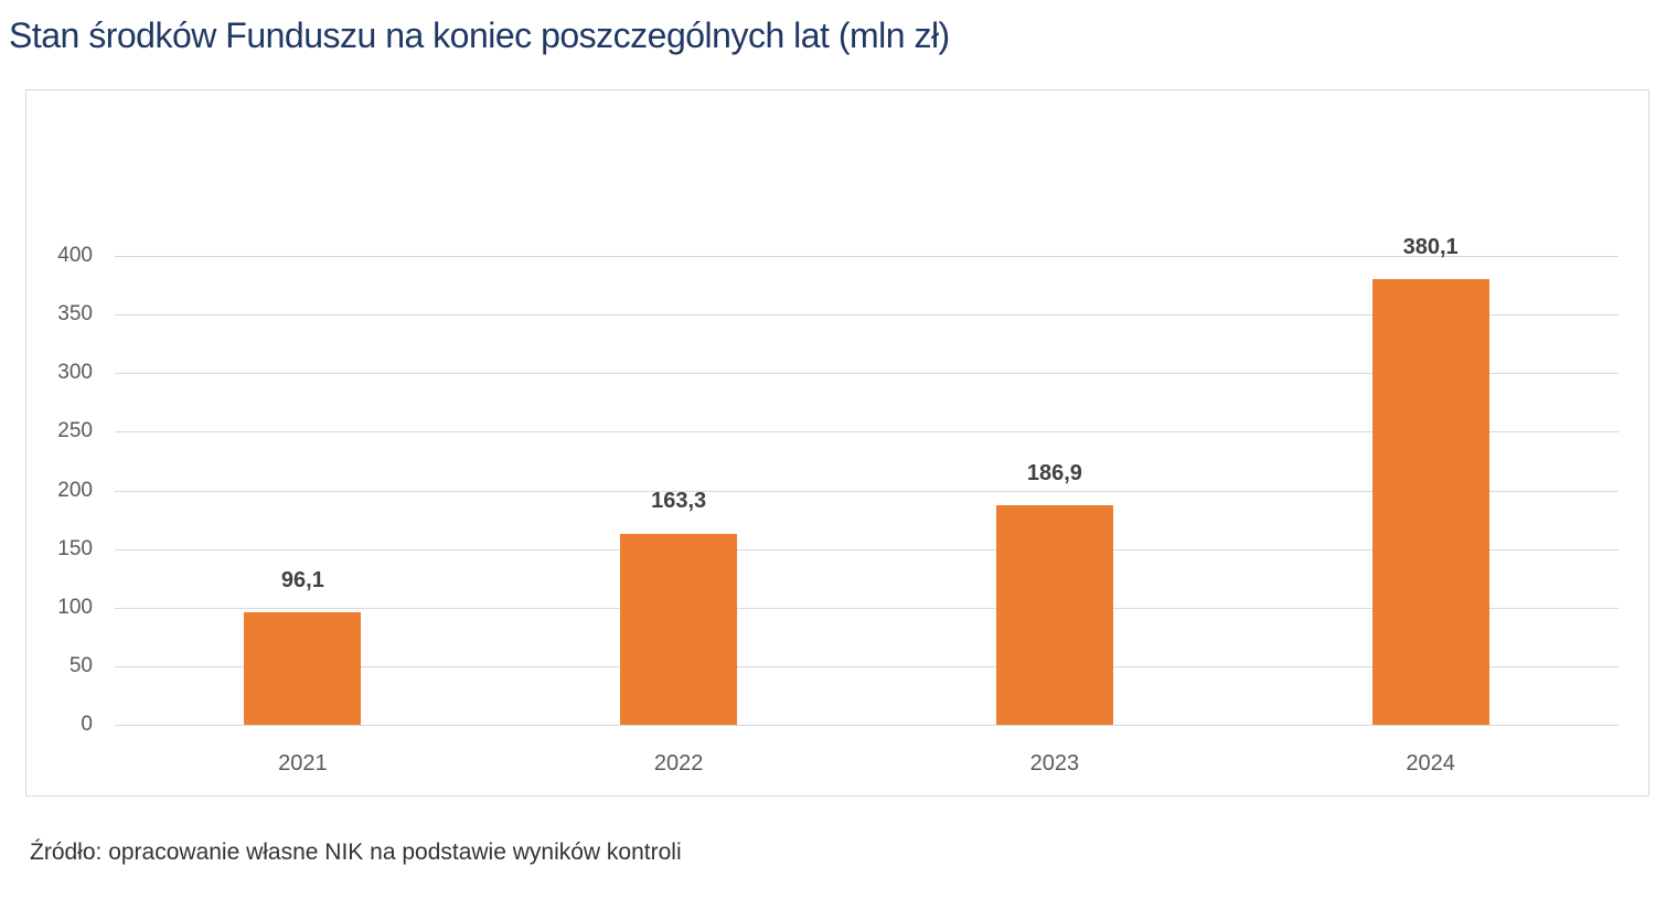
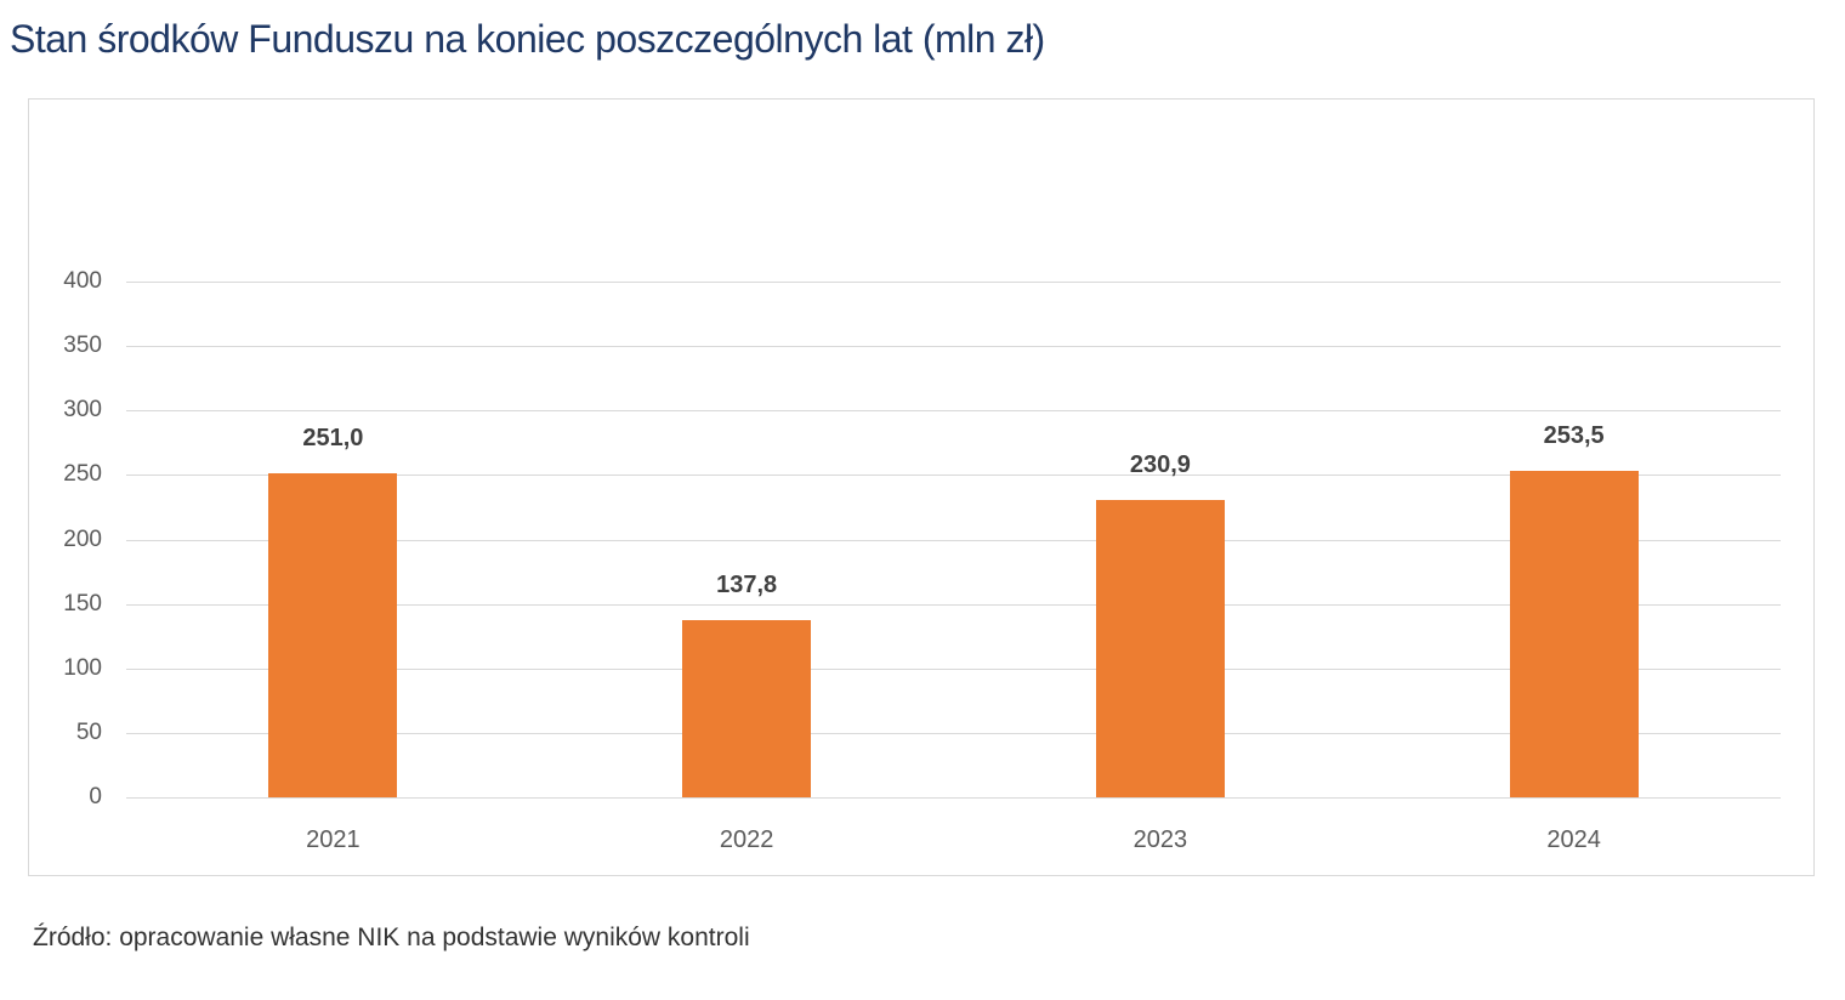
2021: 96,1 -> 251,0
2022: 163,3 -> 137,8
2023: 186,9 -> 230,9
2024: 380,1 -> 253,5
